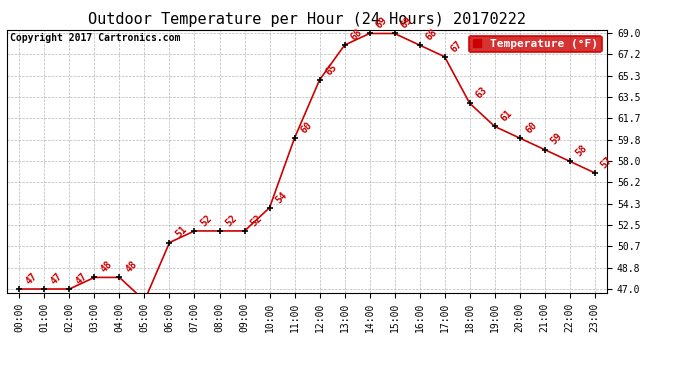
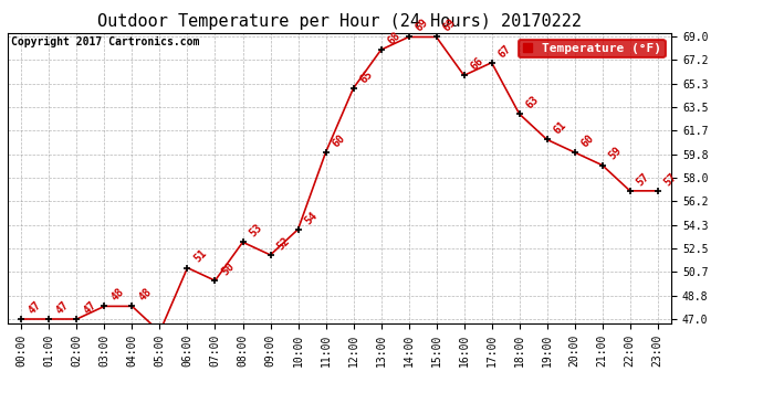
07:00: 52 -> 50
08:00: 52 -> 53
16:00: 68 -> 66
22:00: 58 -> 57
